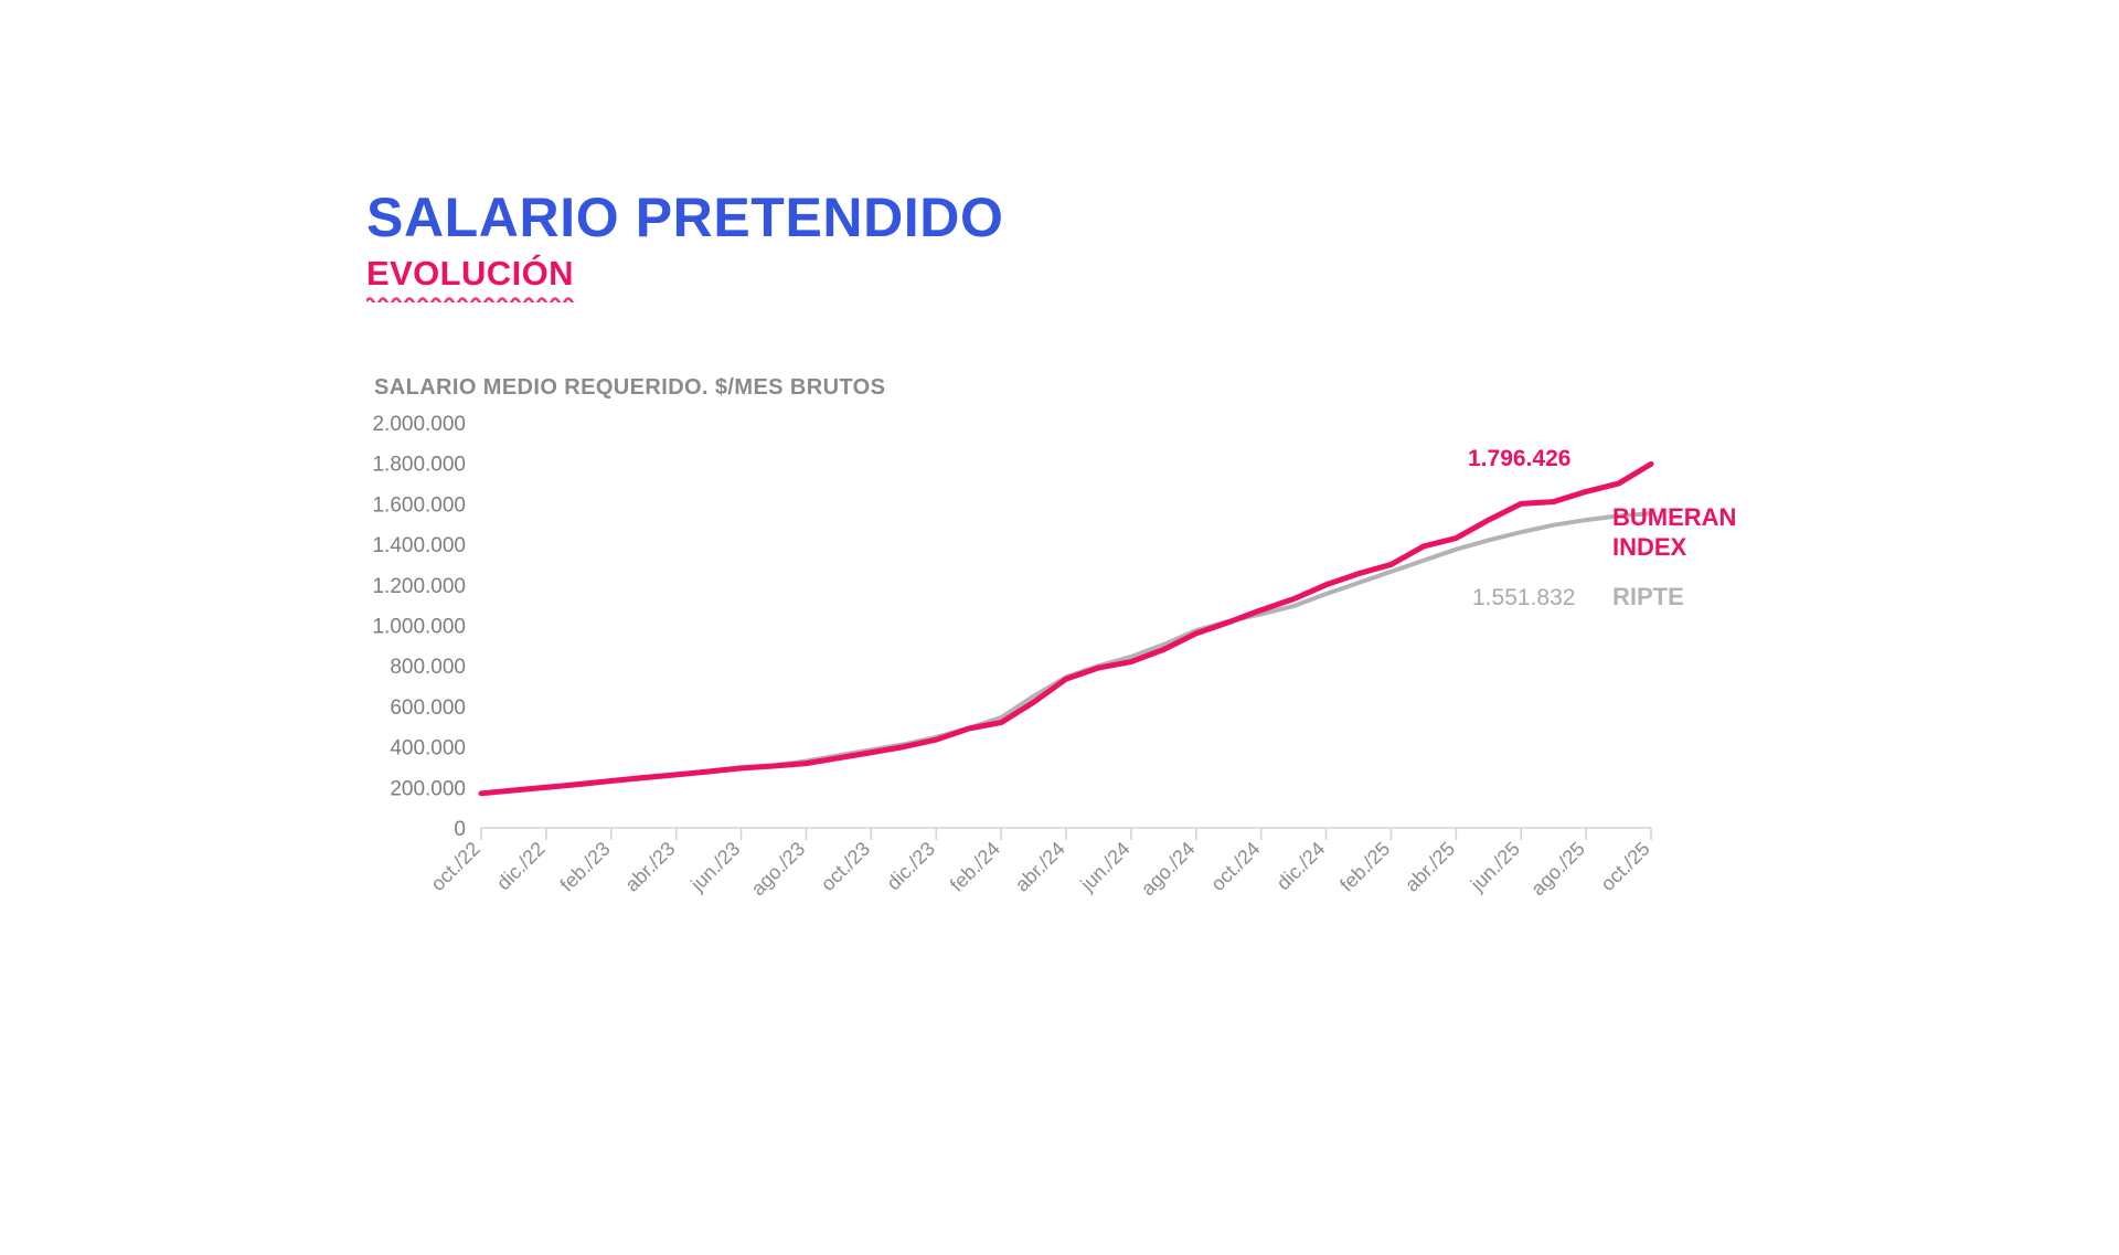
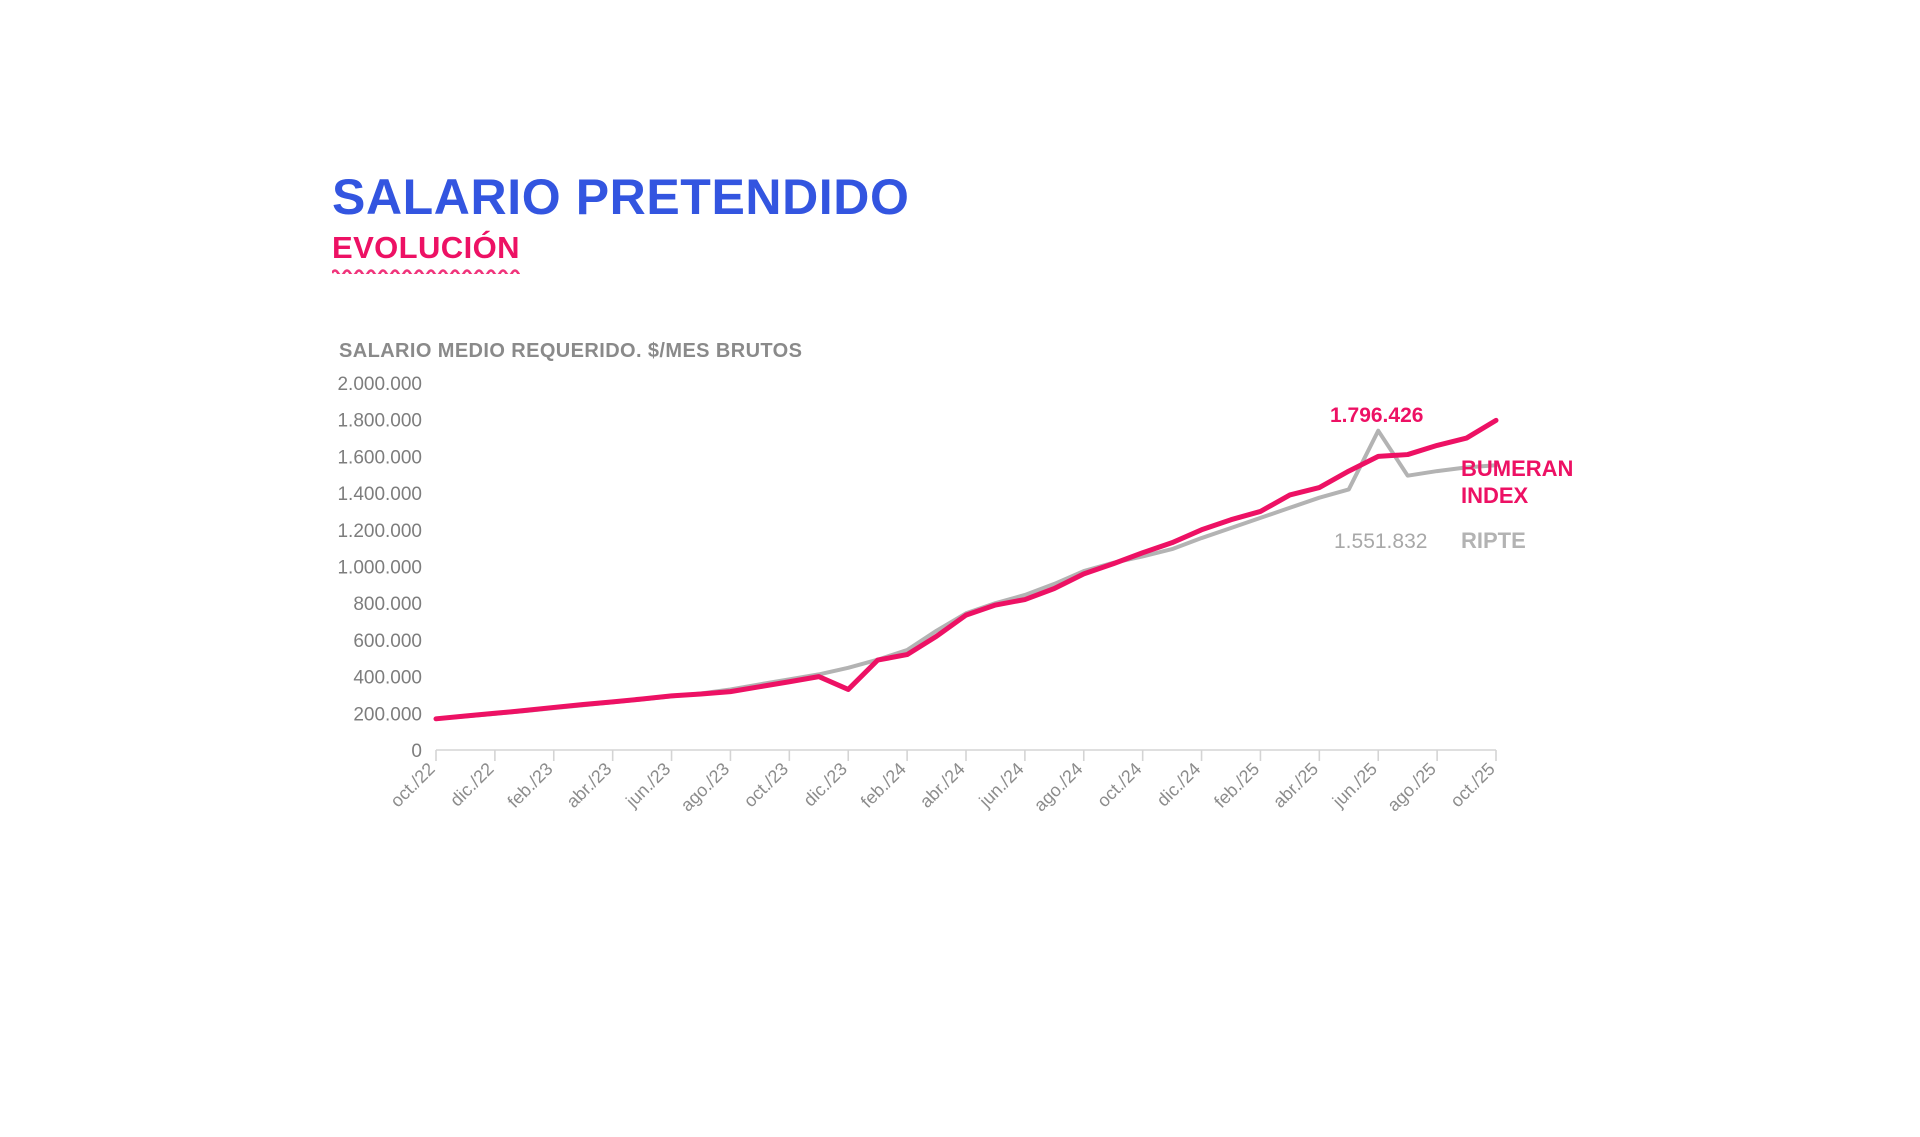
BUMERAN INDEX/dic./23: 440000 -> 330000
RIPTE/jun./25: 1460000 -> 1740000
